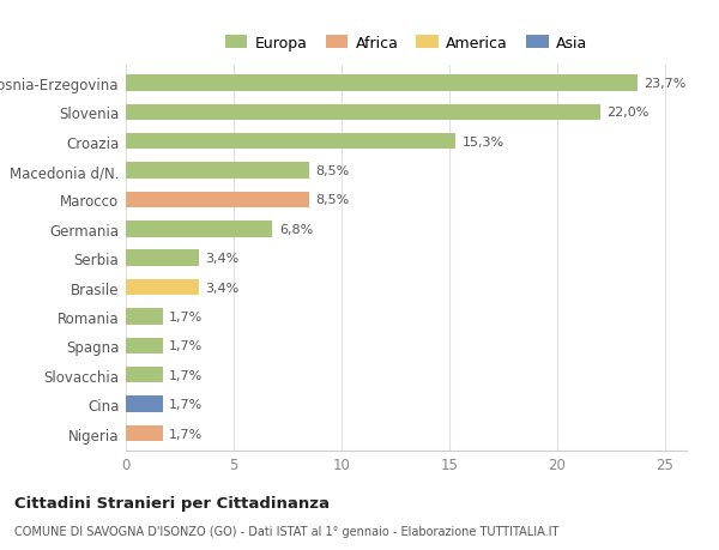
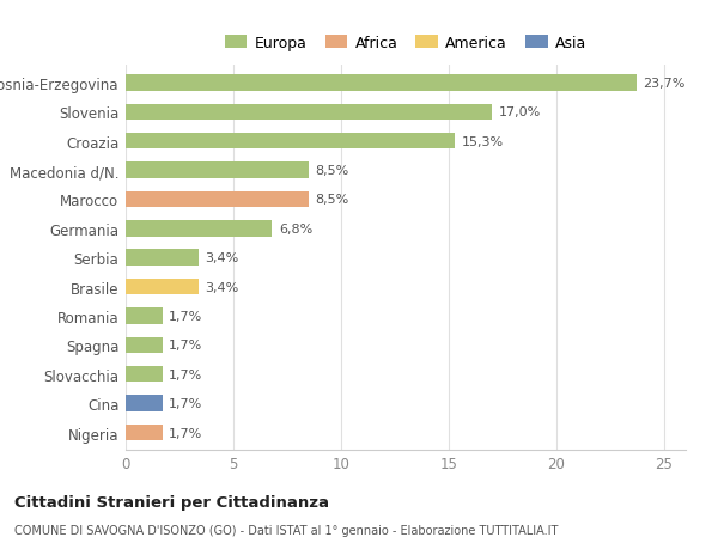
Slovenia: 22,0% -> 17,0%
